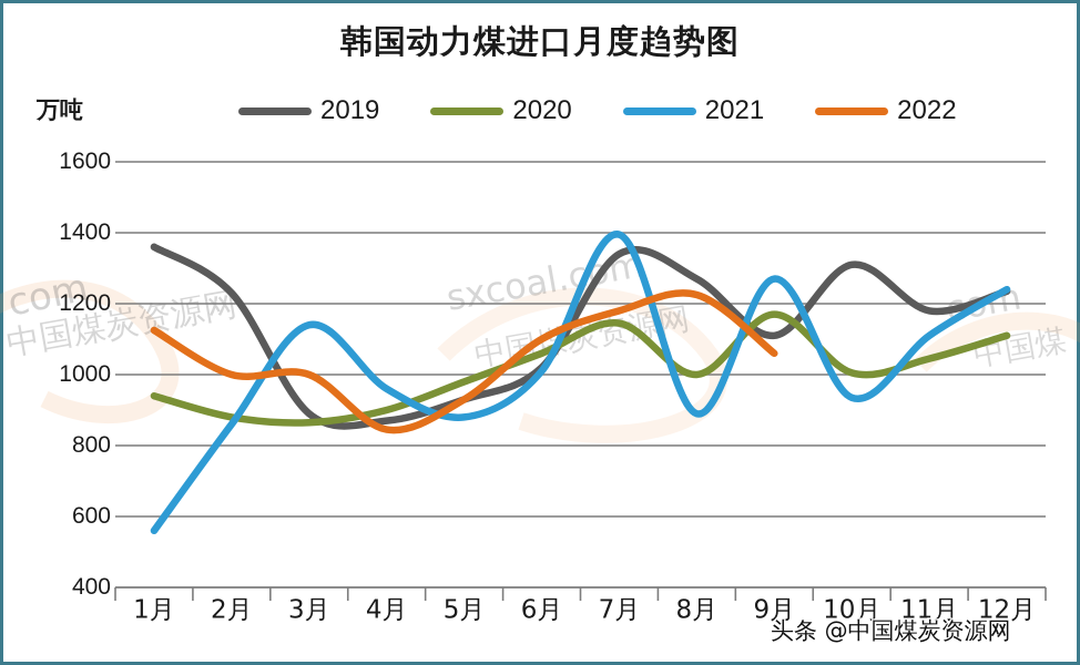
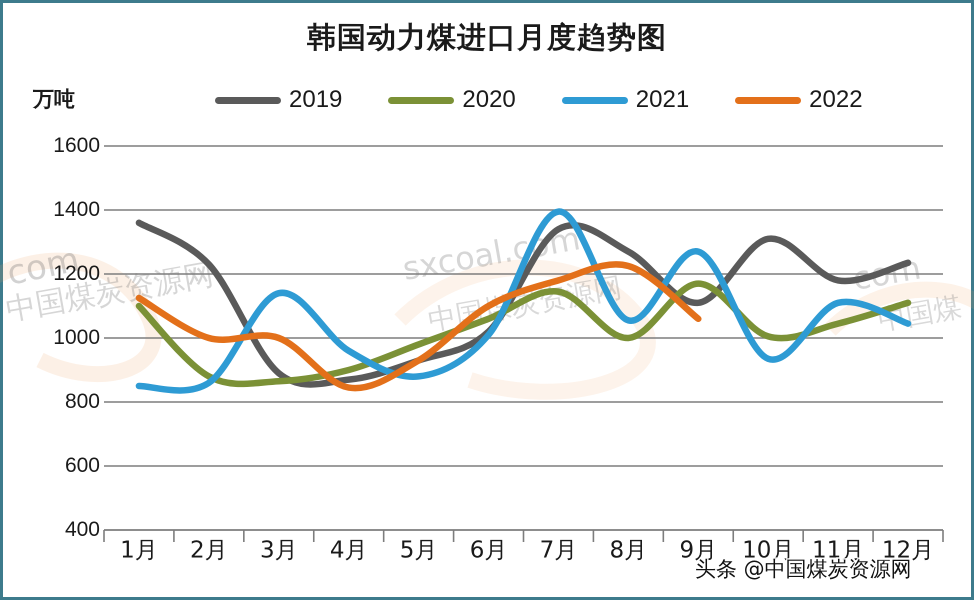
2020/1月: 940 -> 1100
2021/1月: 560 -> 850
2021/8月: 890 -> 1060
2021/12月: 1240 -> 1040
